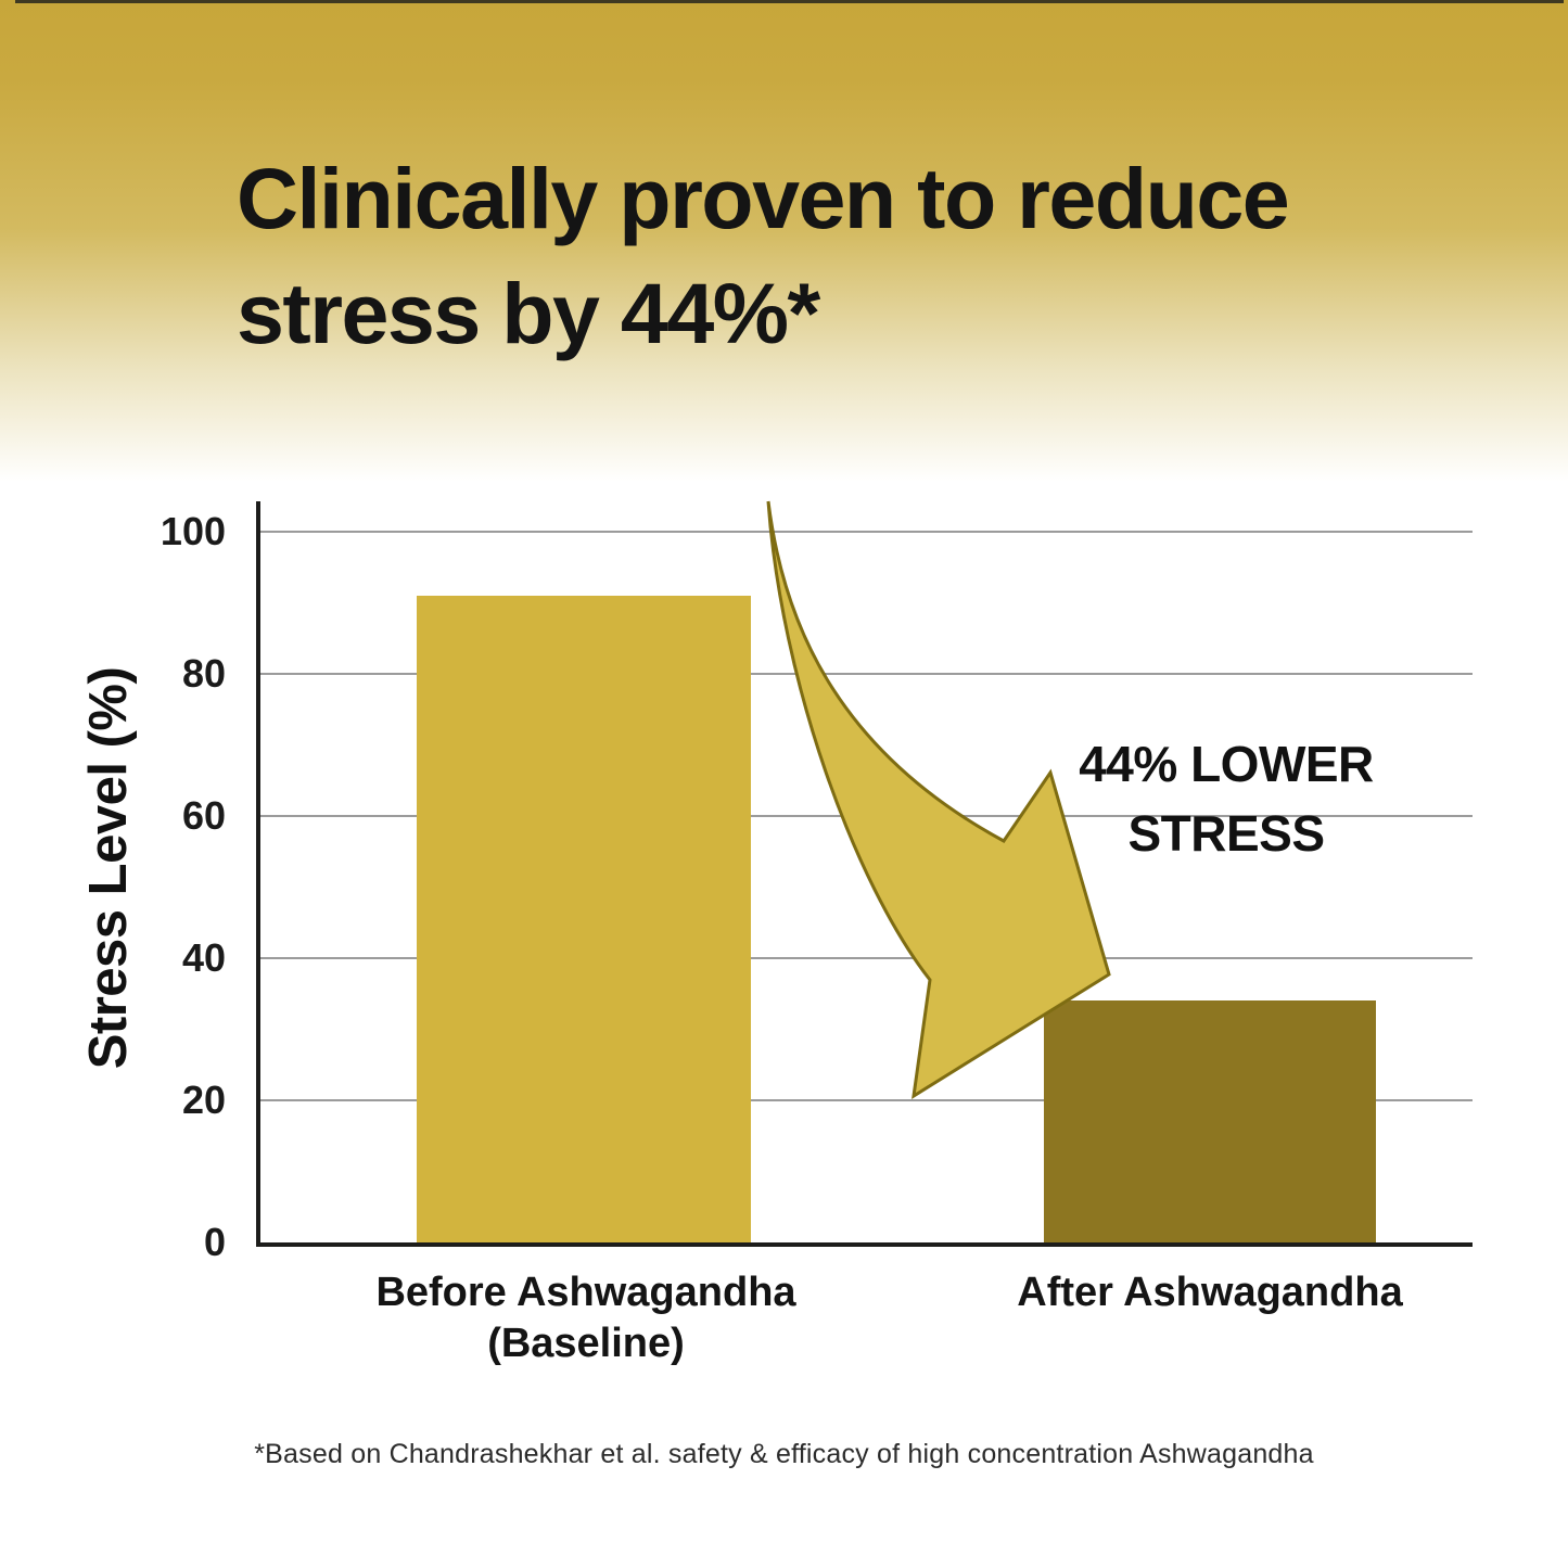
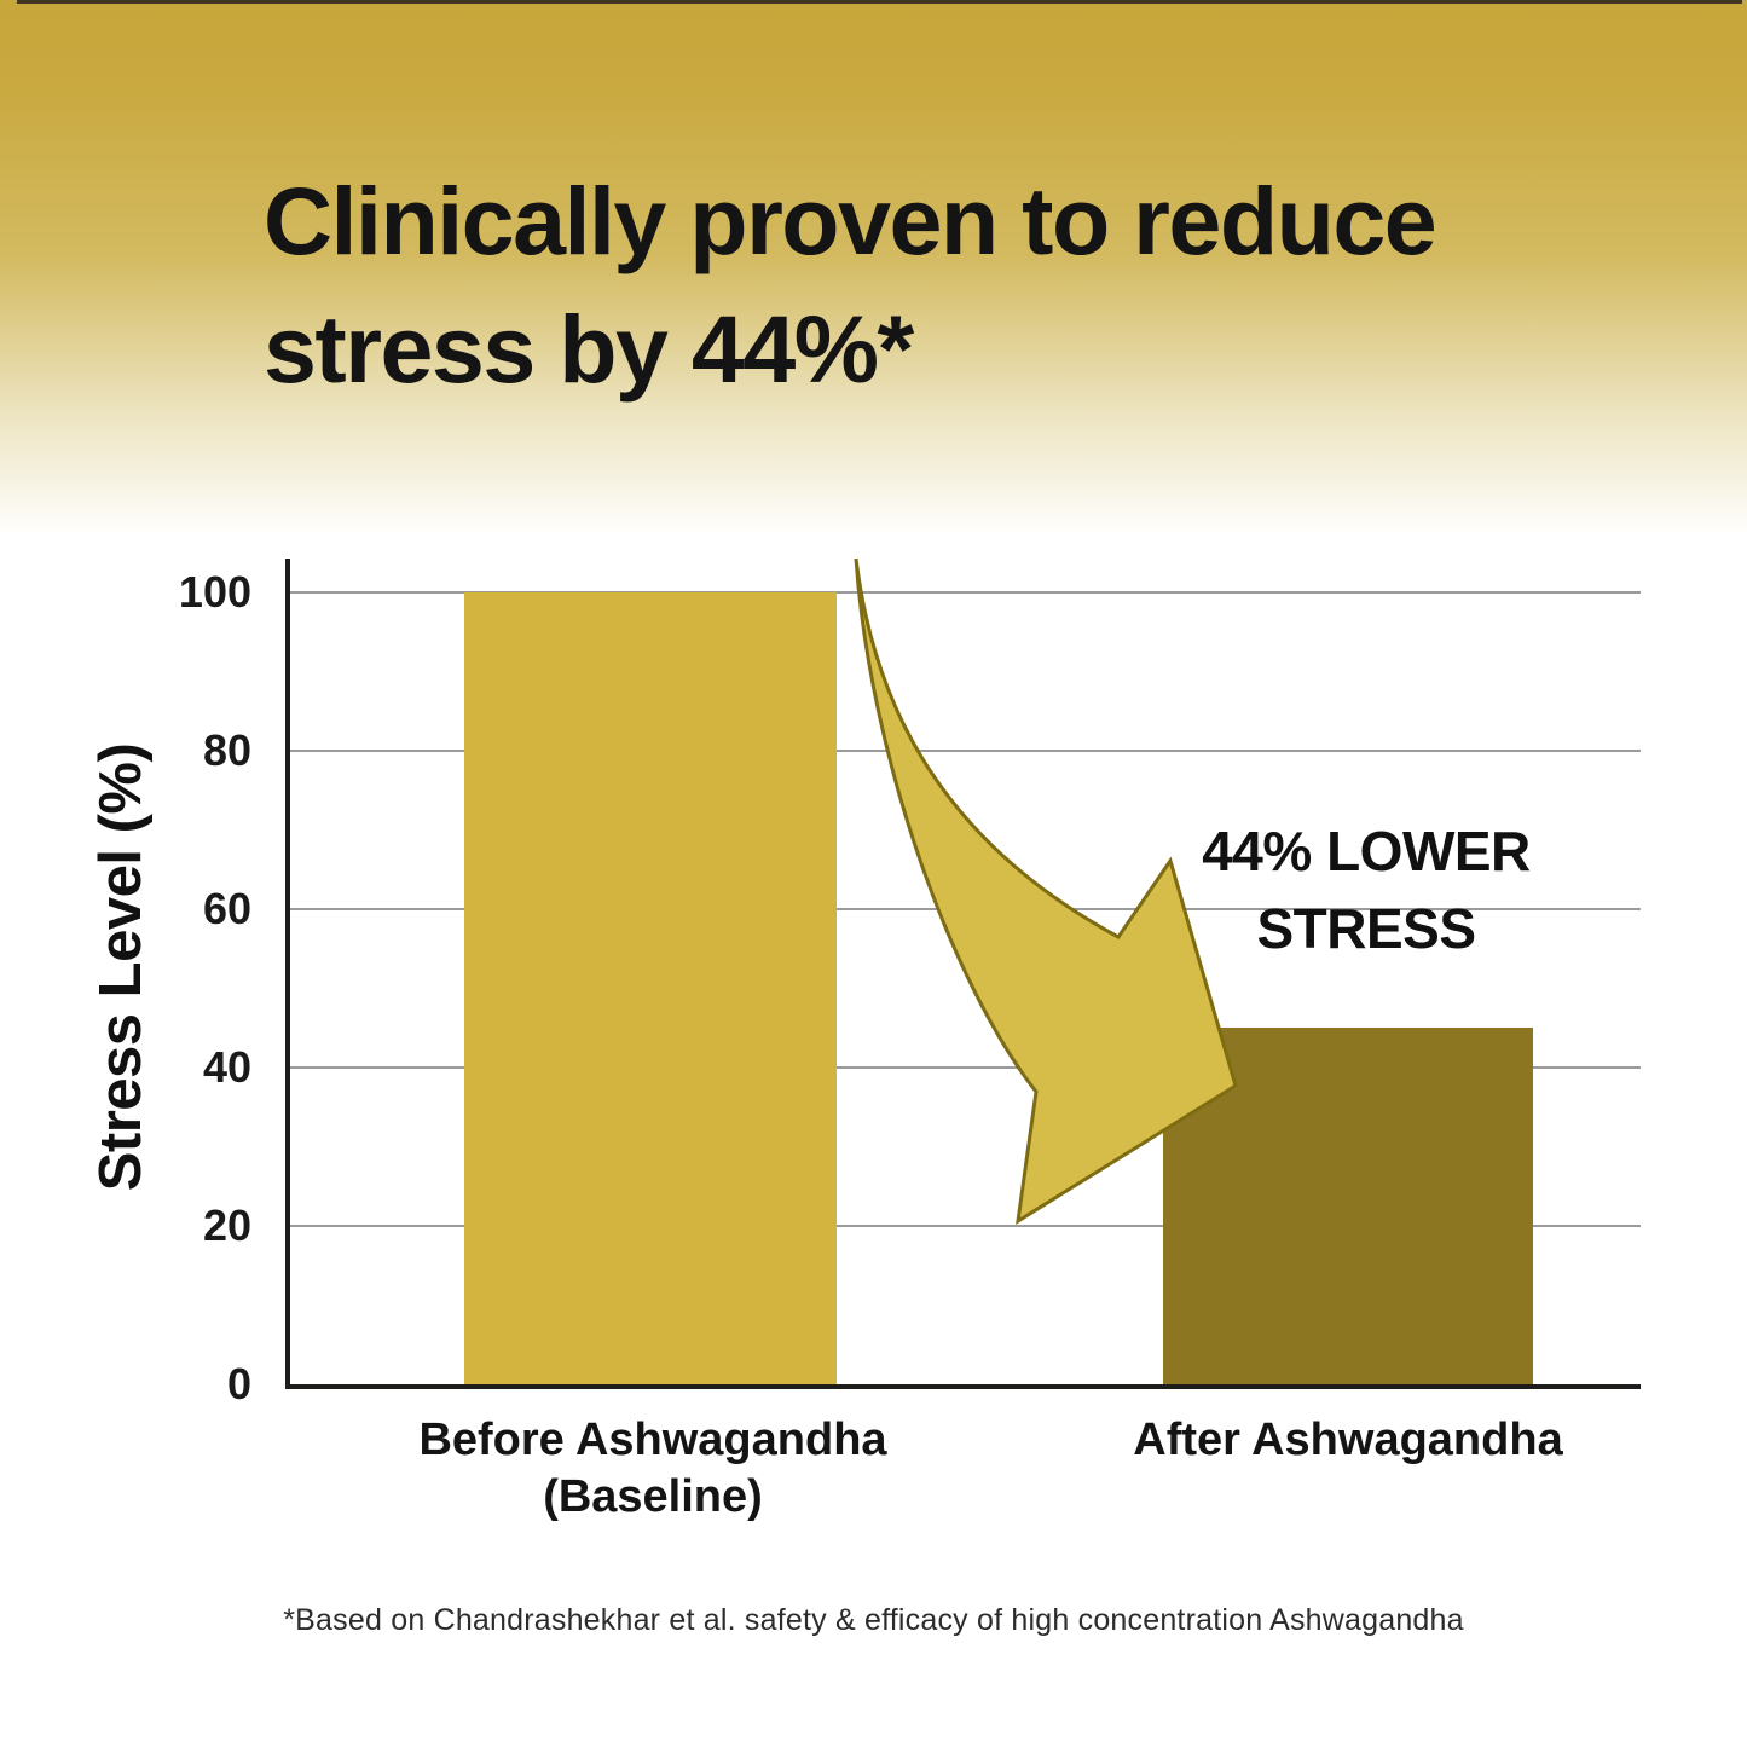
Before Ashwagandha (Baseline): 91 -> 100
After Ashwagandha: 34 -> 45
